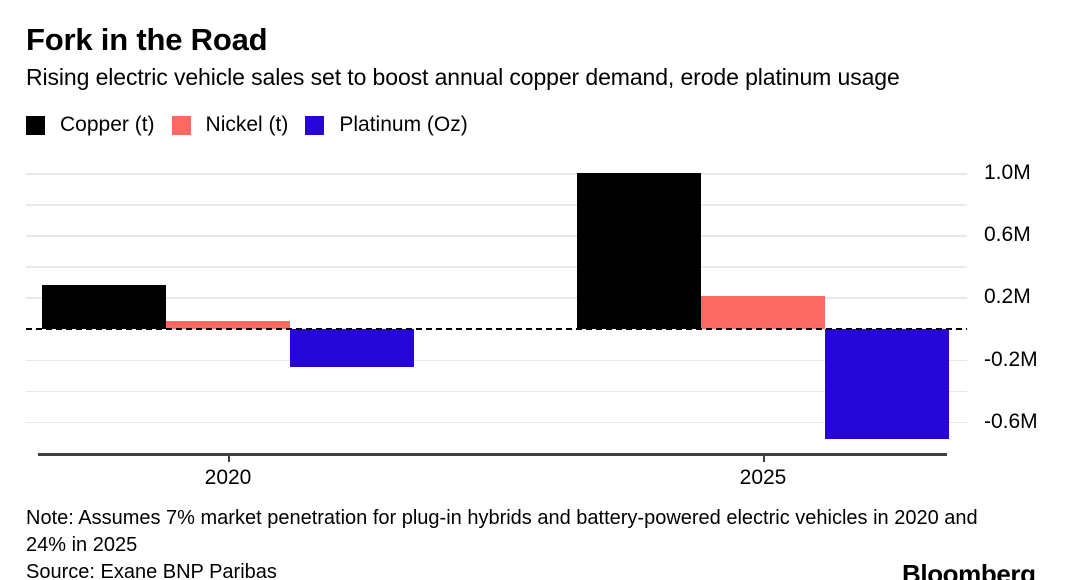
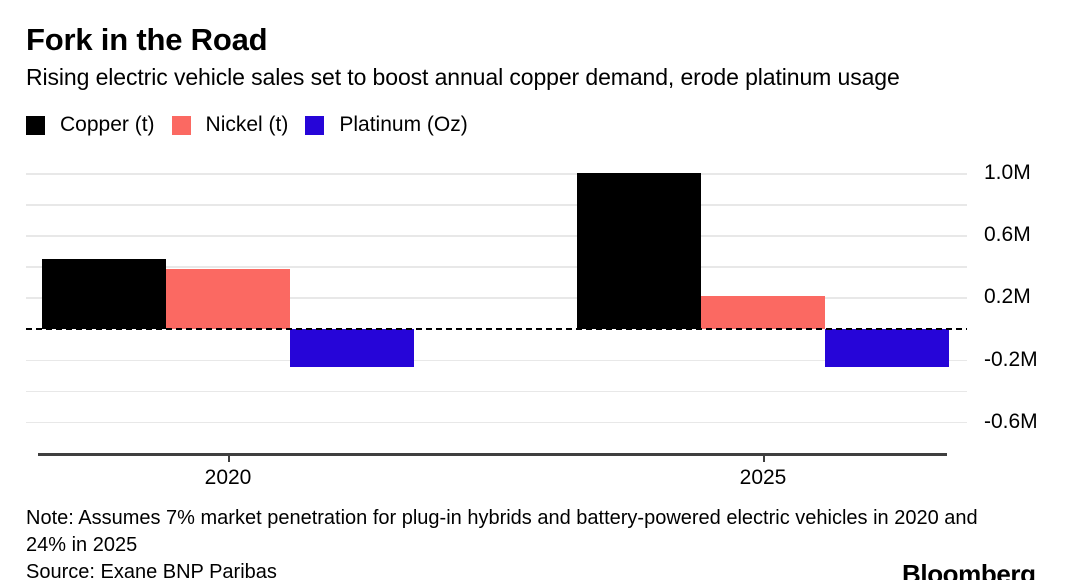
Copper (t)/2020: 0.28M -> 0.45M
Nickel (t)/2020: 0.05M -> 0.38M
Platinum (Oz)/2025: -0.71M -> -0.25M
